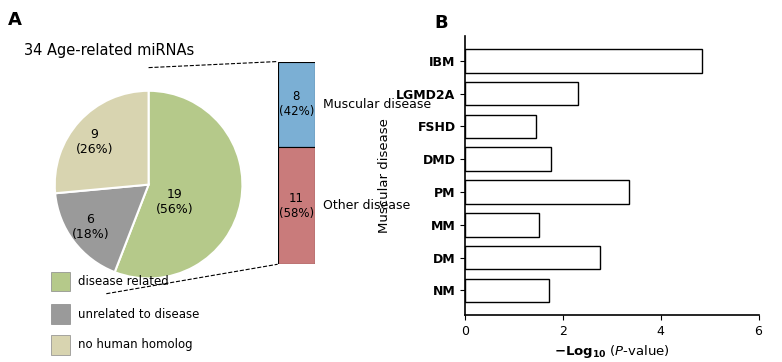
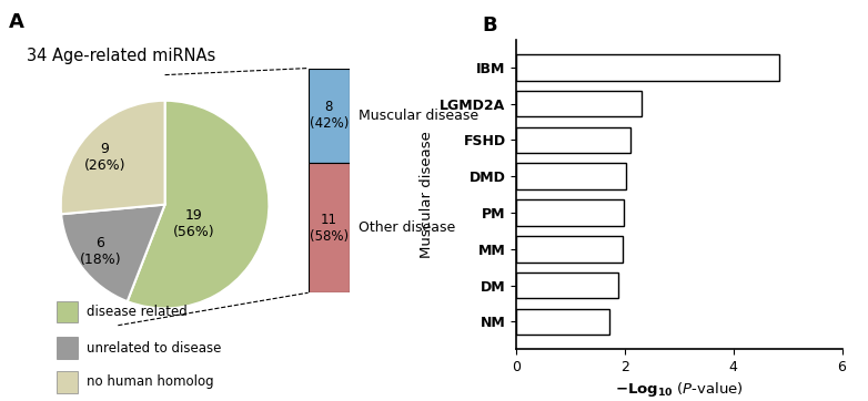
FSHD: 1.45 -> 2.10
DMD: 1.75 -> 2.02
PM: 3.35 -> 1.98
MM: 1.50 -> 1.95
DM: 2.75 -> 1.88
